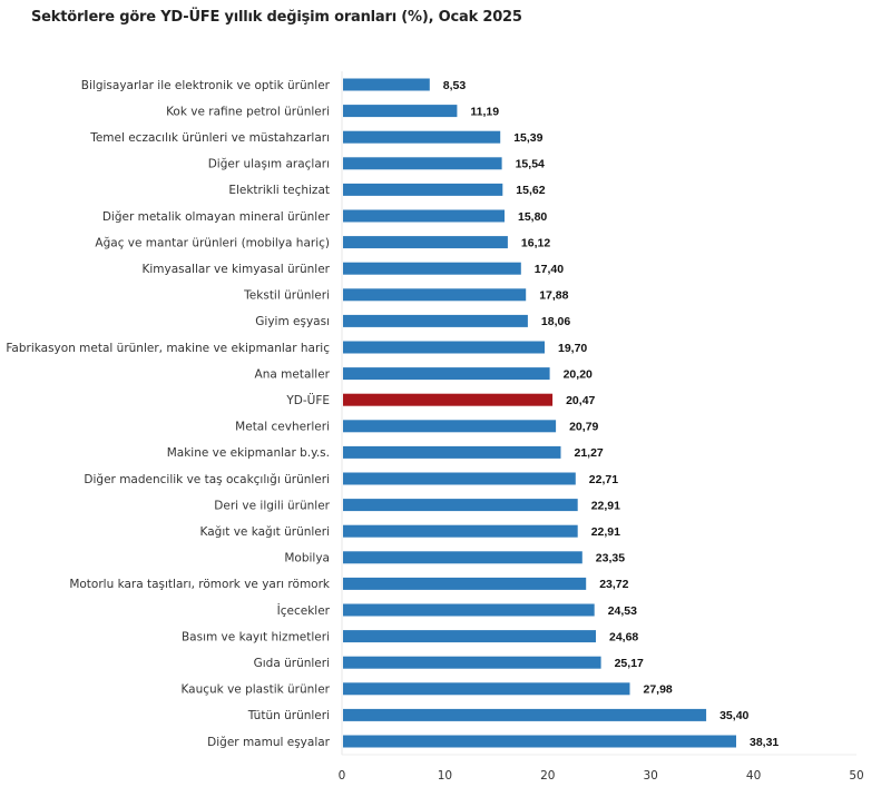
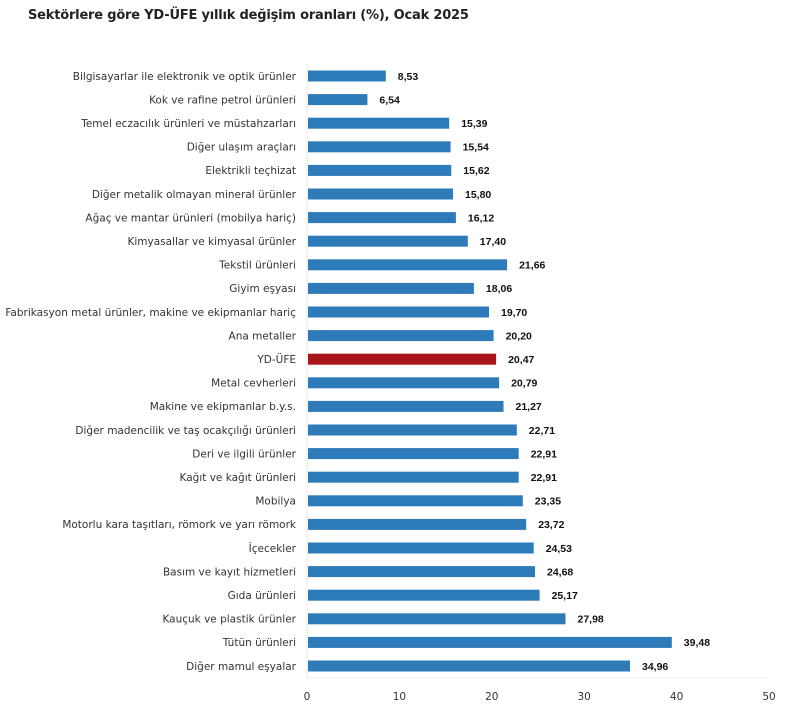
Kok ve rafine petrol ürünleri: 11,19 -> 6,54
Tekstil ürünleri: 17,88 -> 21,66
Tütün ürünleri: 35,40 -> 39,48
Diğer mamul eşyalar: 38,31 -> 34,96
